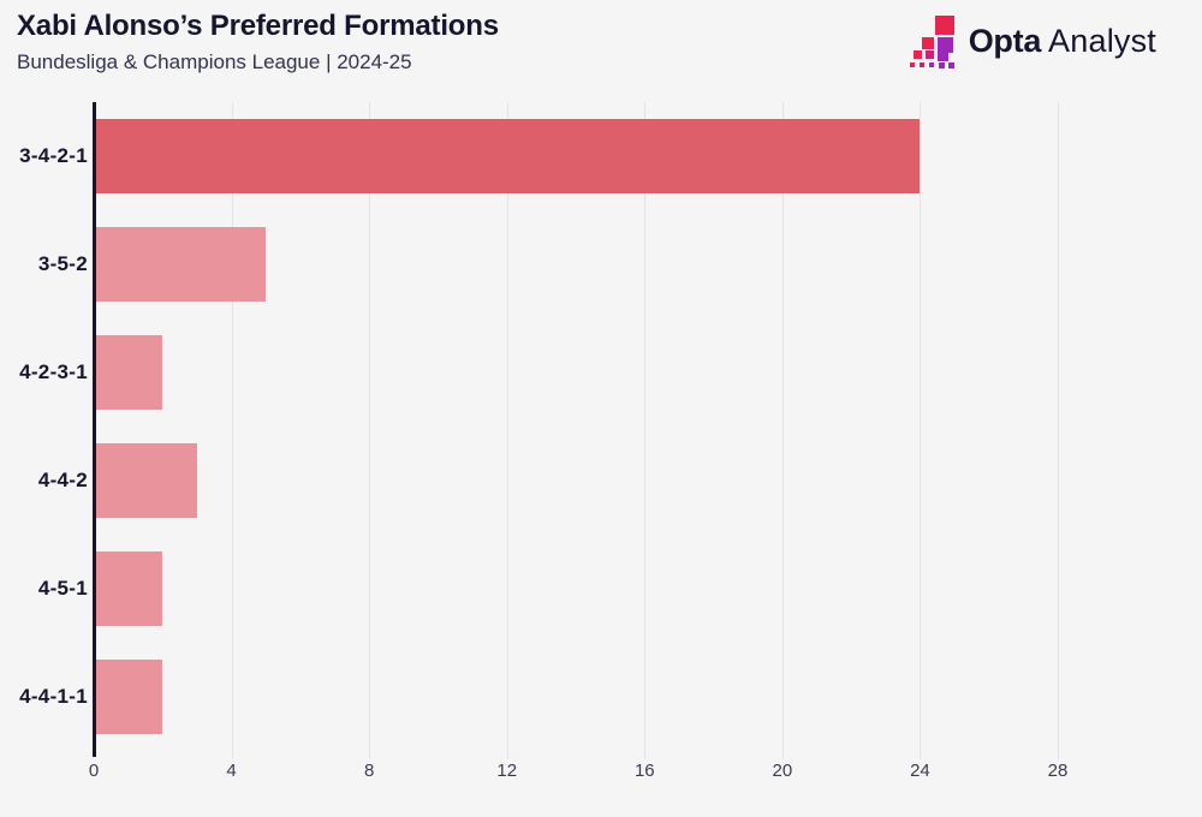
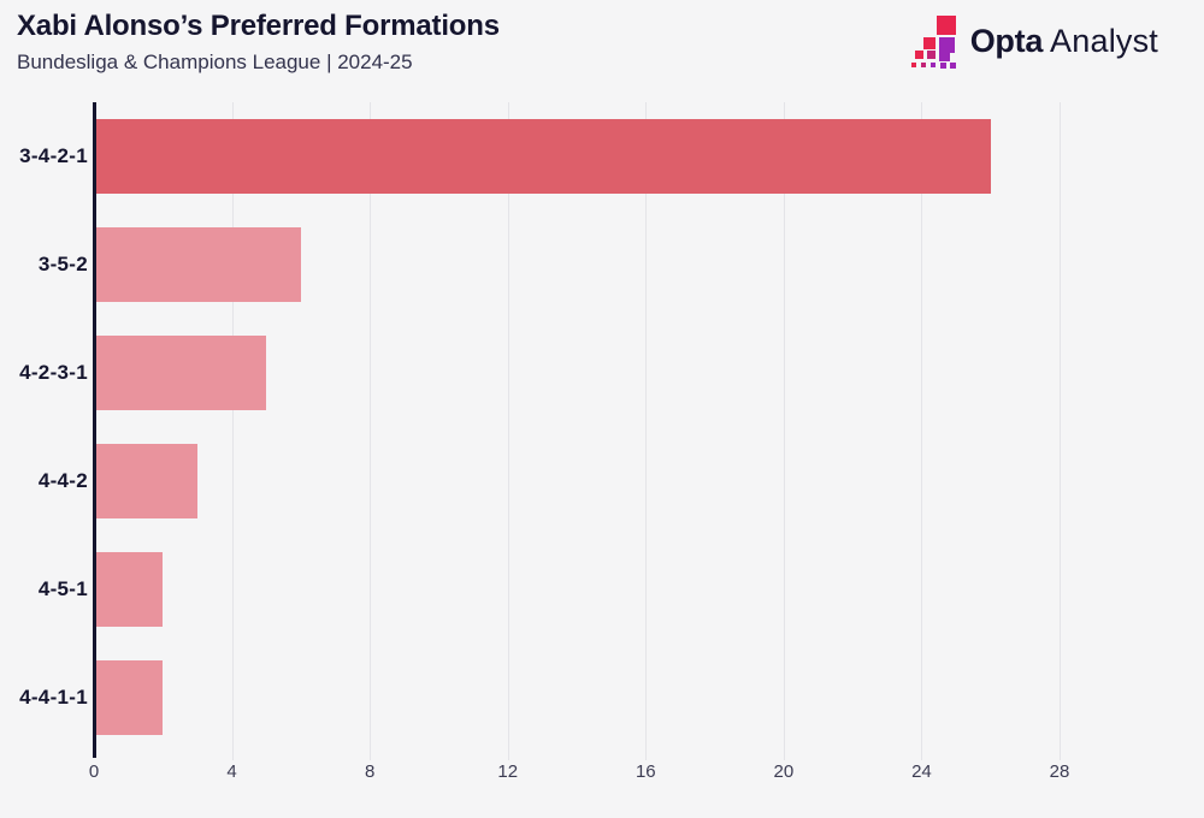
3-4-2-1: 24 -> 26
3-5-2: 5 -> 6
4-2-3-1: 2 -> 5
